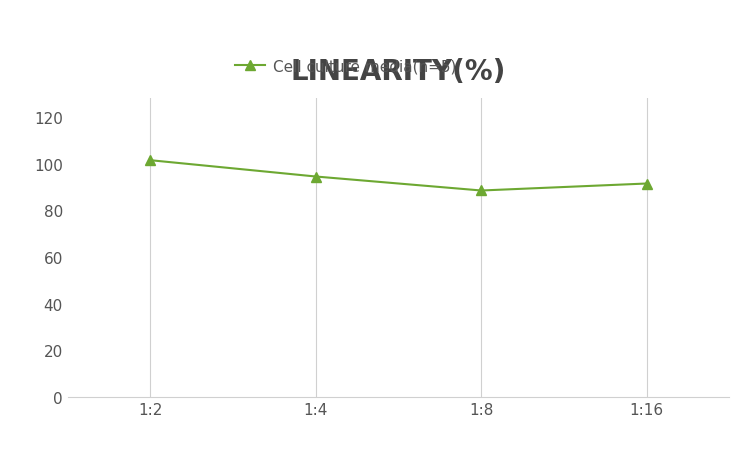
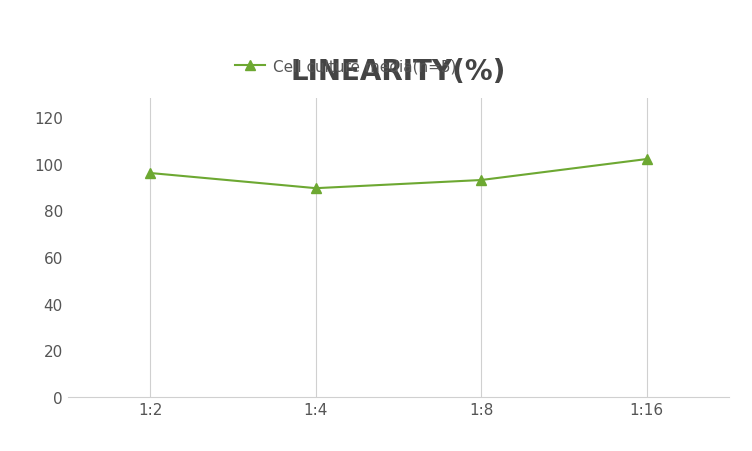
1:2: 101.5 -> 96.0
1:4: 94.5 -> 89.5
1:8: 88.5 -> 93.0
1:16: 91.5 -> 102.0
